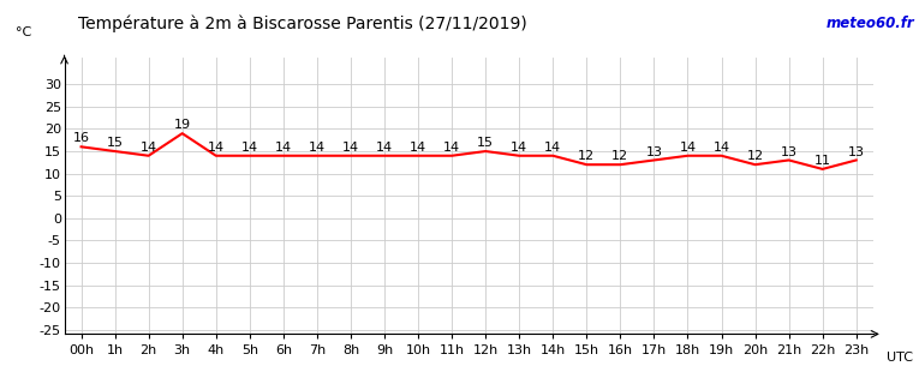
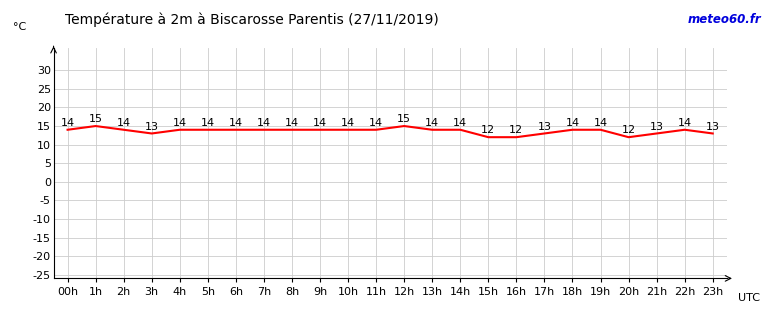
00h: 16 -> 14
3h: 19 -> 13
22h: 11 -> 14
